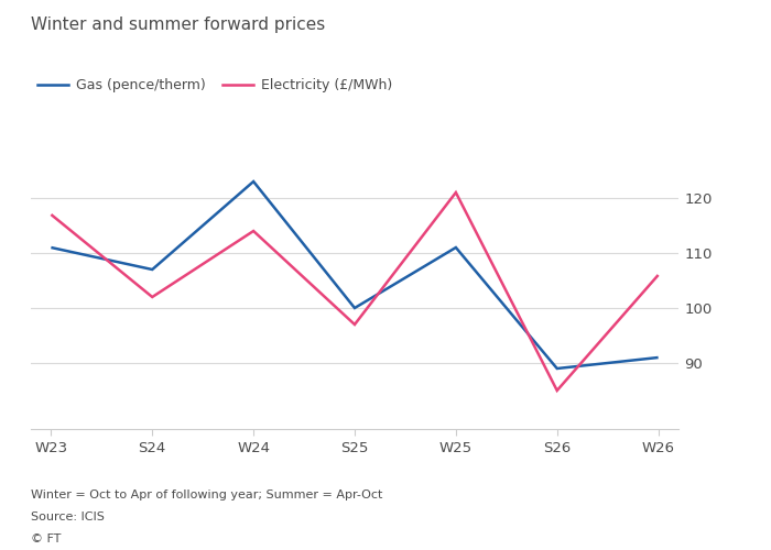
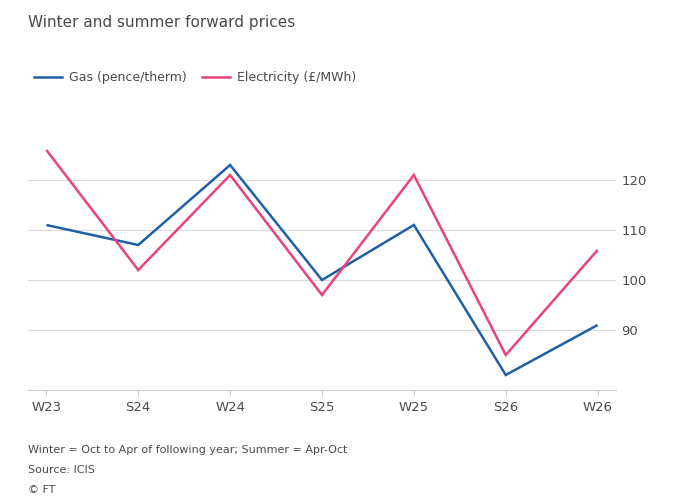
Electricity (£/MWh)/W23: 117 -> 126
Electricity (£/MWh)/W24: 114 -> 121
Gas (pence/therm)/S26: 89 -> 81
